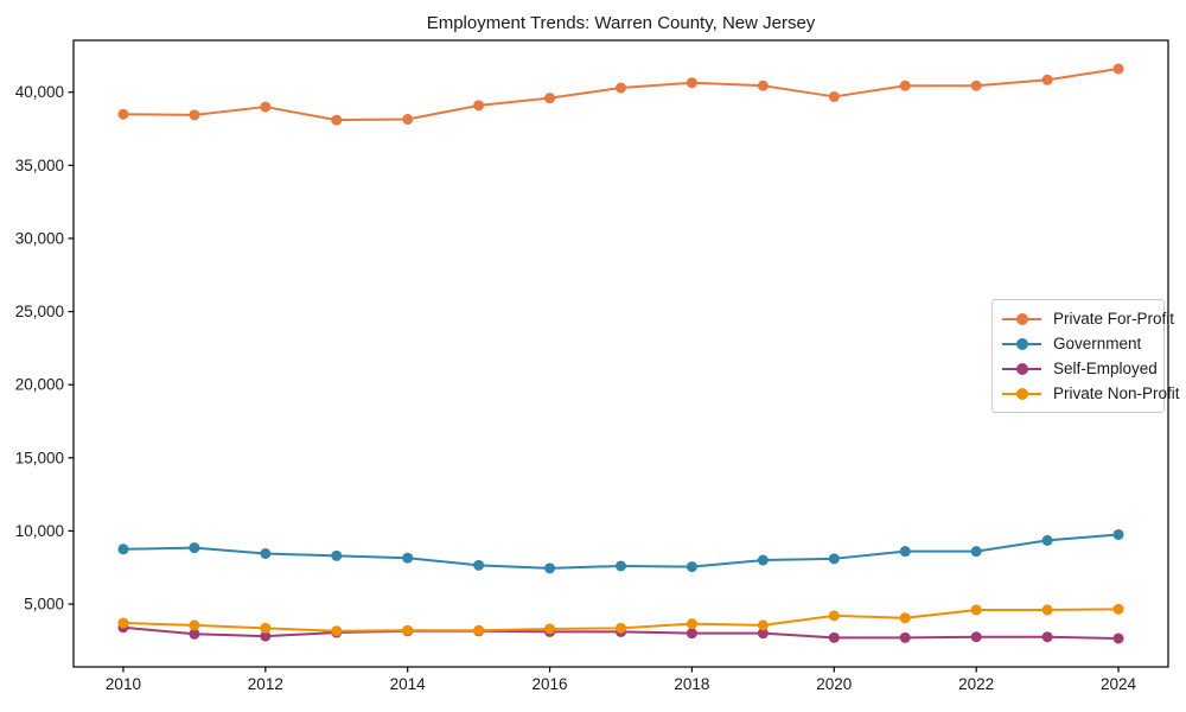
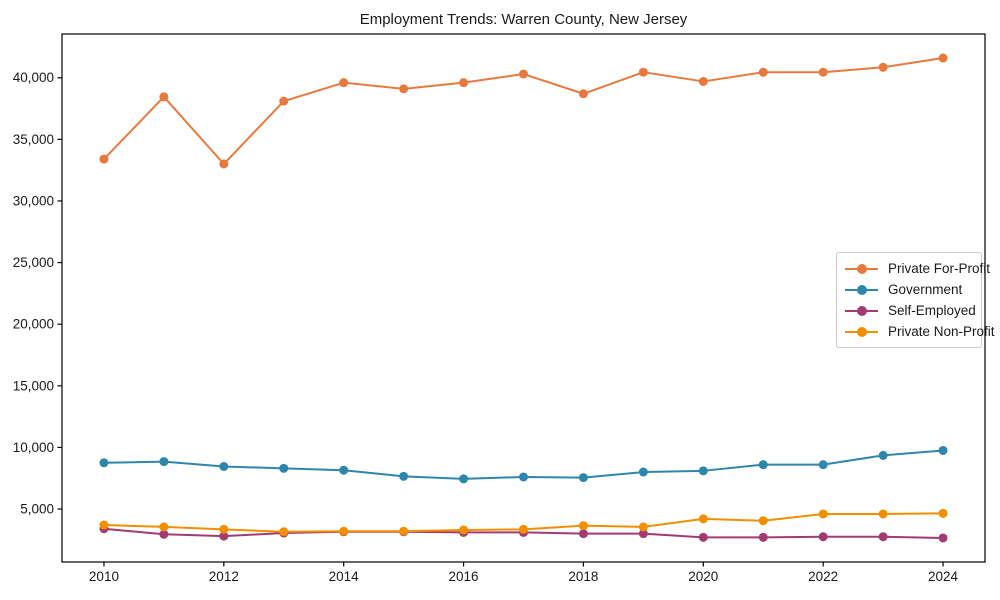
Private For-Profit/2010: 38500 -> 33400
Private For-Profit/2012: 39000 -> 33000
Private For-Profit/2014: 38200 -> 39600
Private For-Profit/2018: 40600 -> 38700
